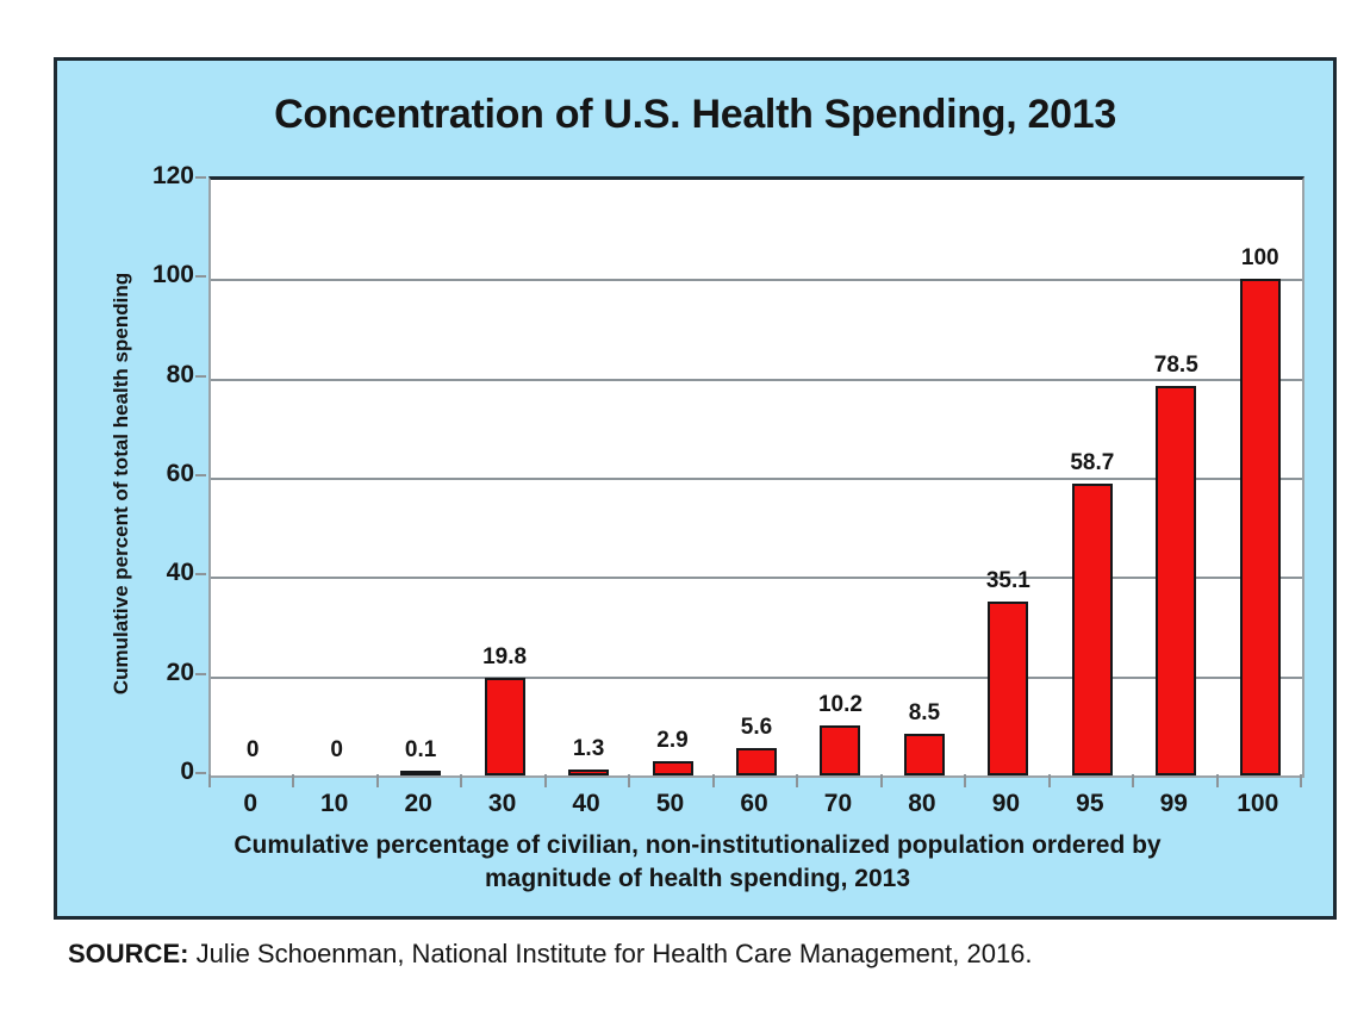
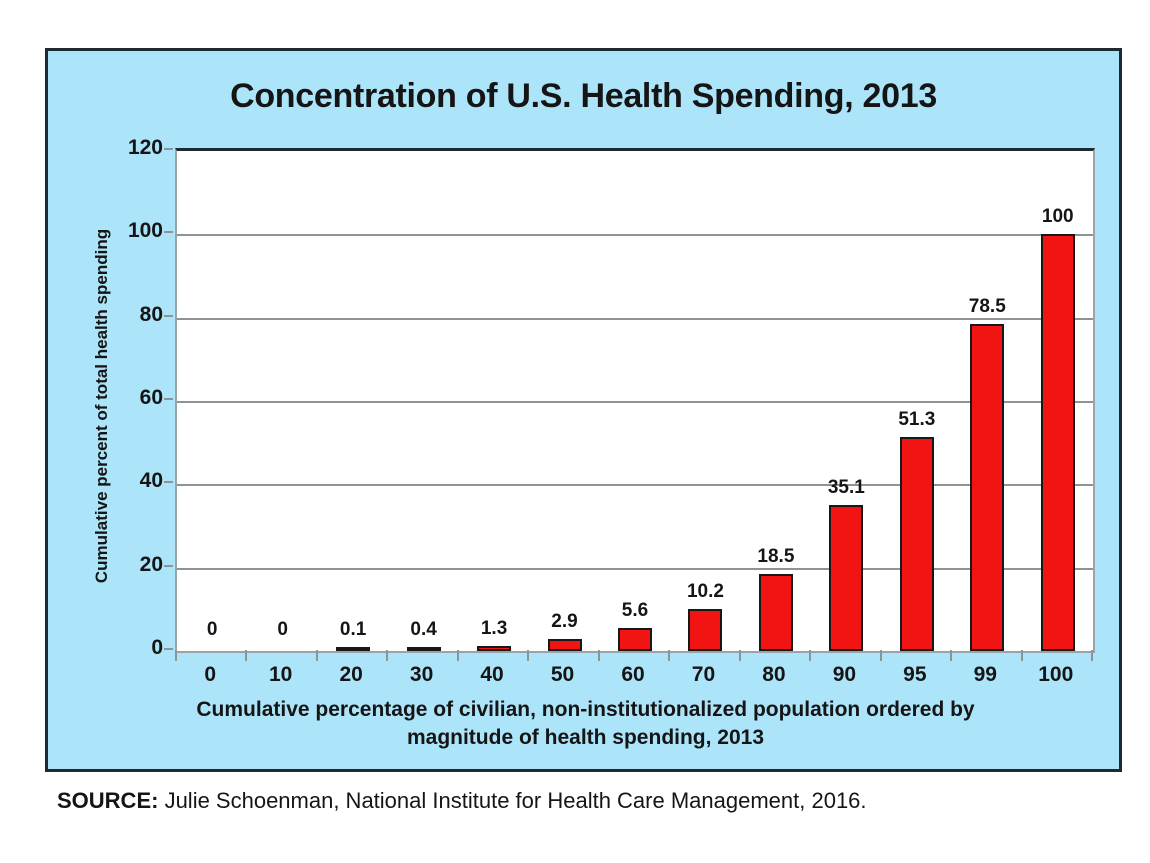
30: 19.8 -> 0.4
80: 8.5 -> 18.5
95: 58.7 -> 51.3
